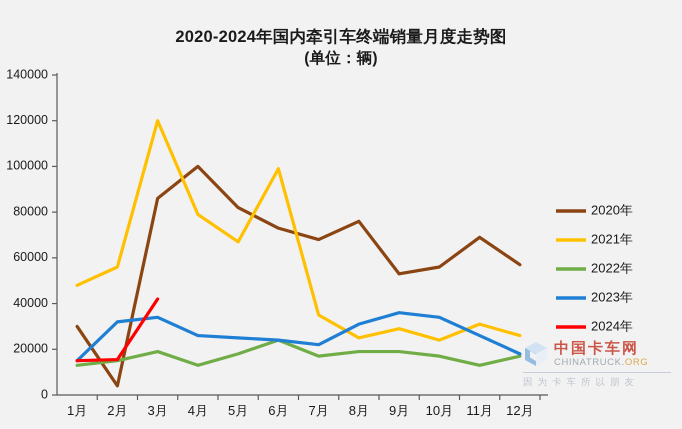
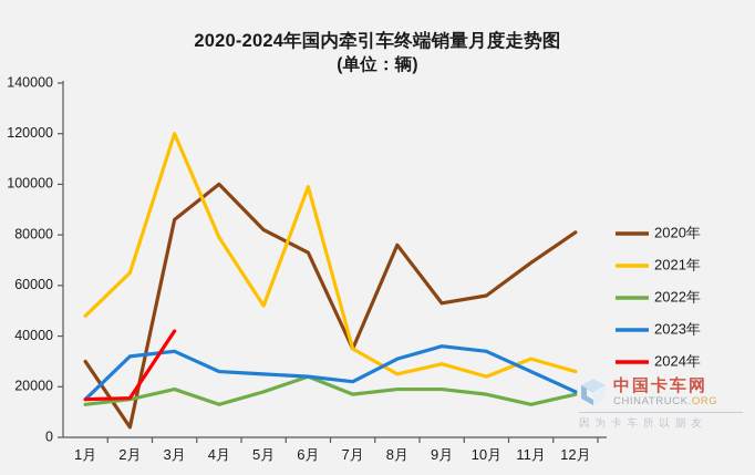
2021年/2月: 56000 -> 65000
2021年/5月: 67000 -> 52000
2020年/7月: 68000 -> 35000
2020年/12月: 57000 -> 81000
